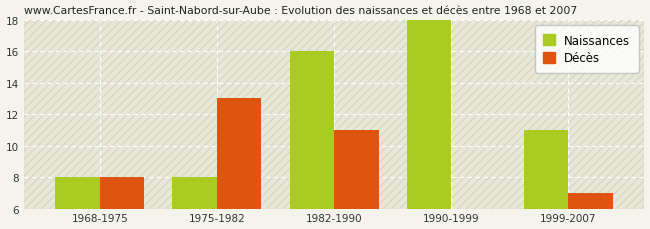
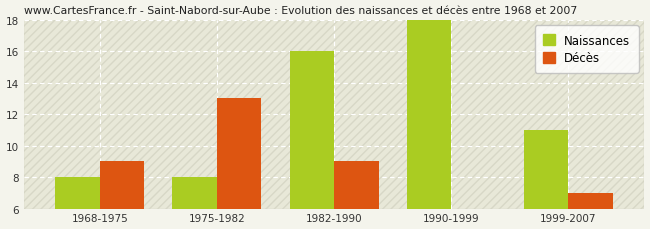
Décès/1968-1975: 8 -> 9
Décès/1982-1990: 11 -> 9
